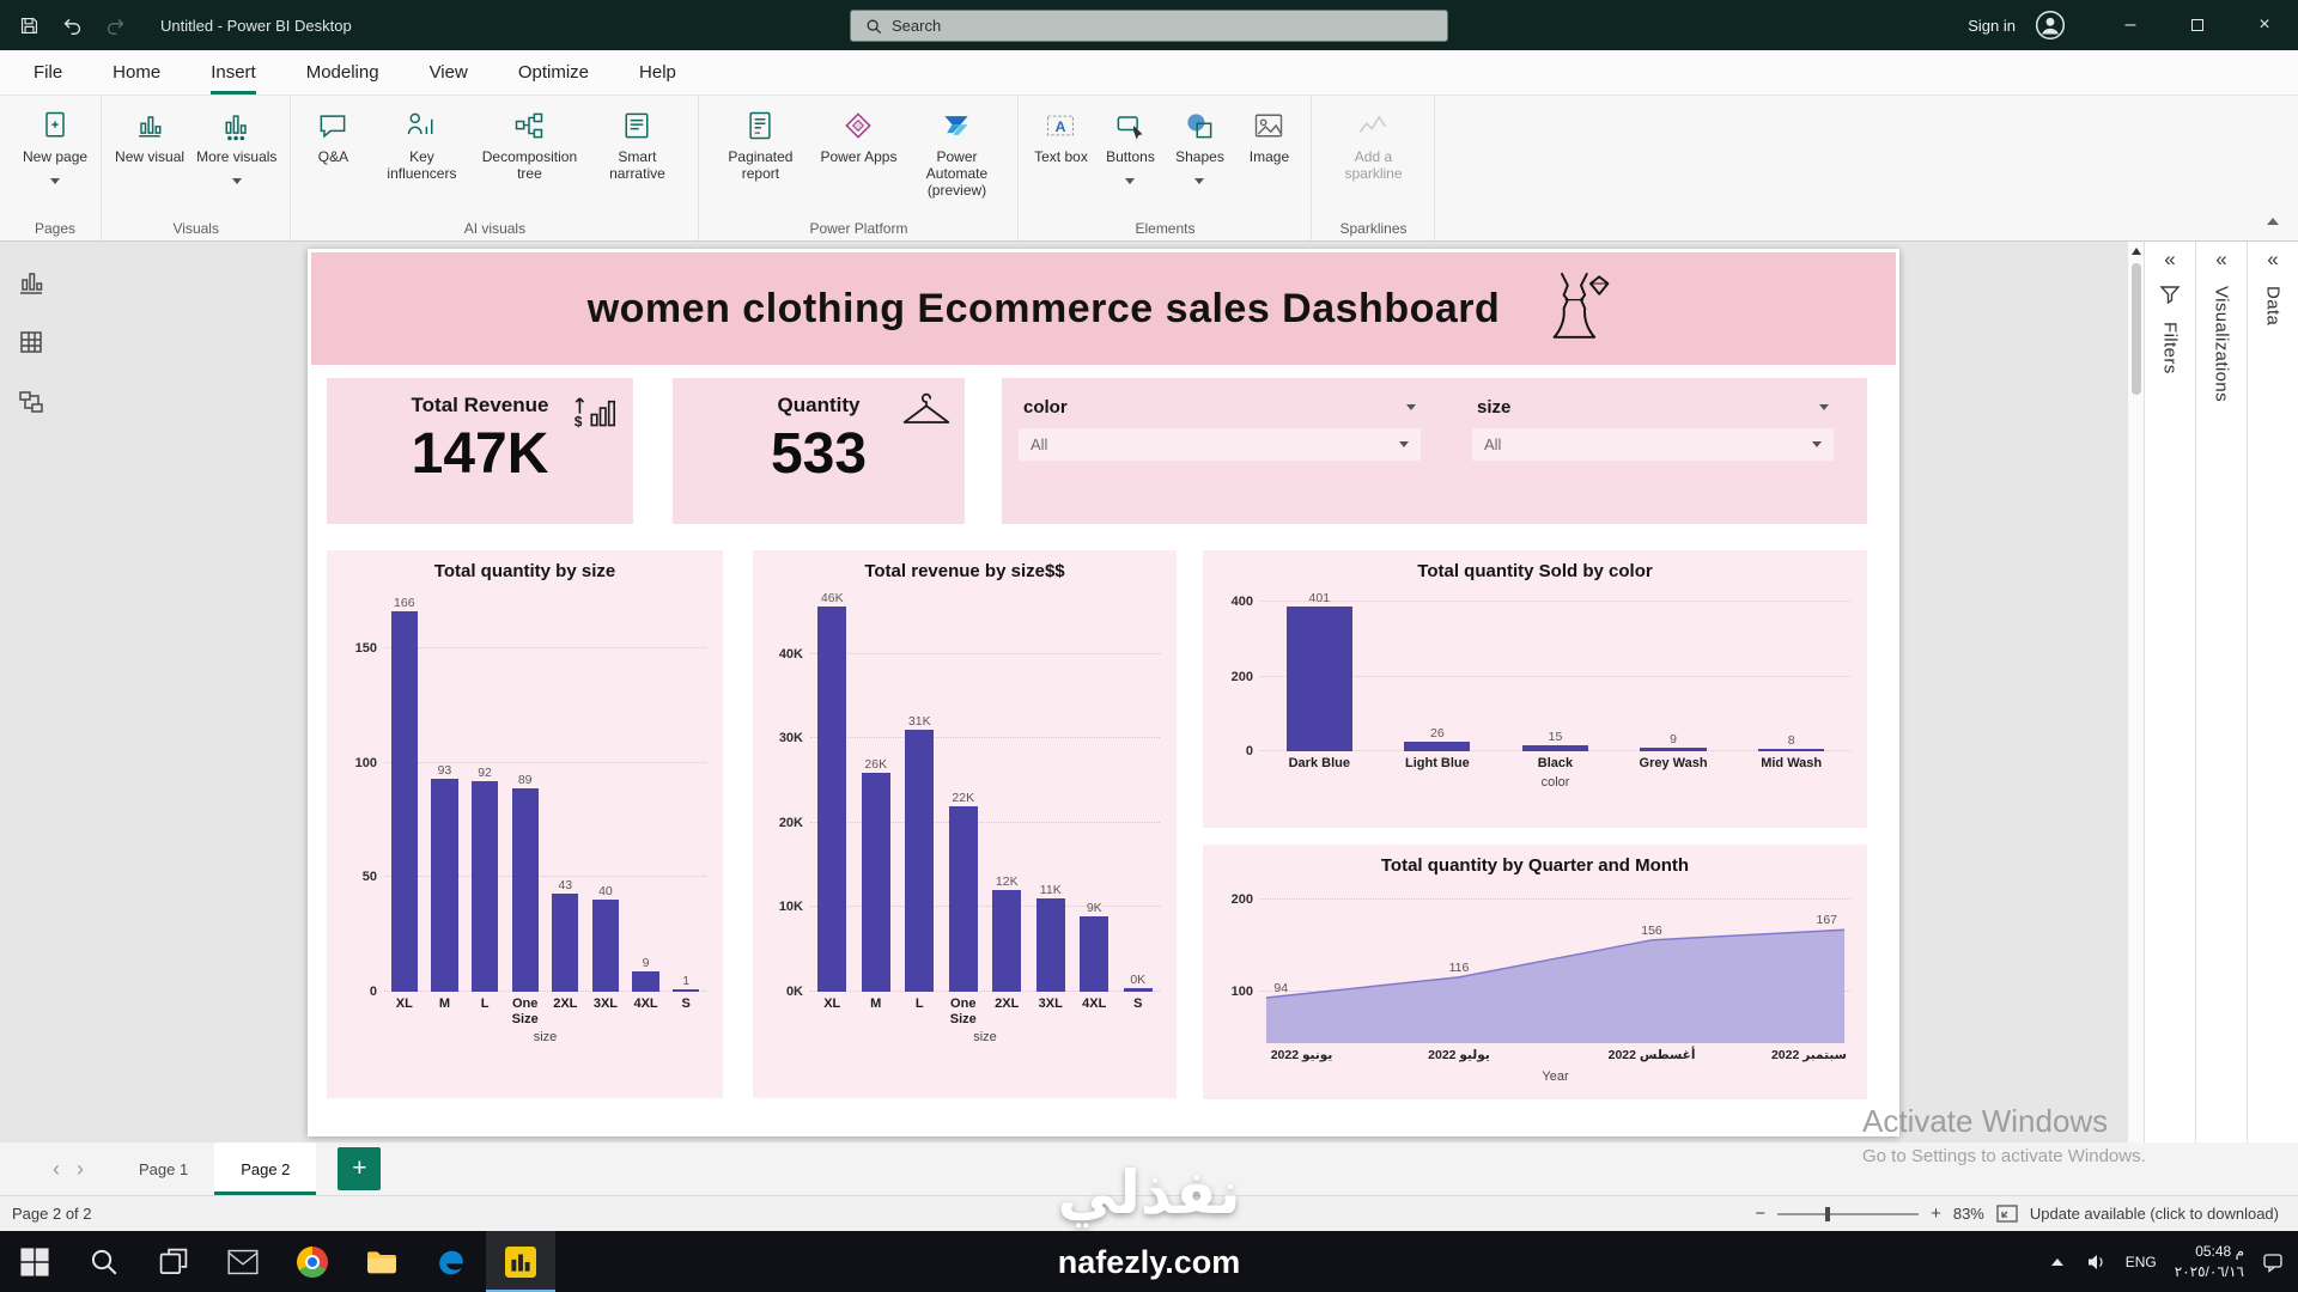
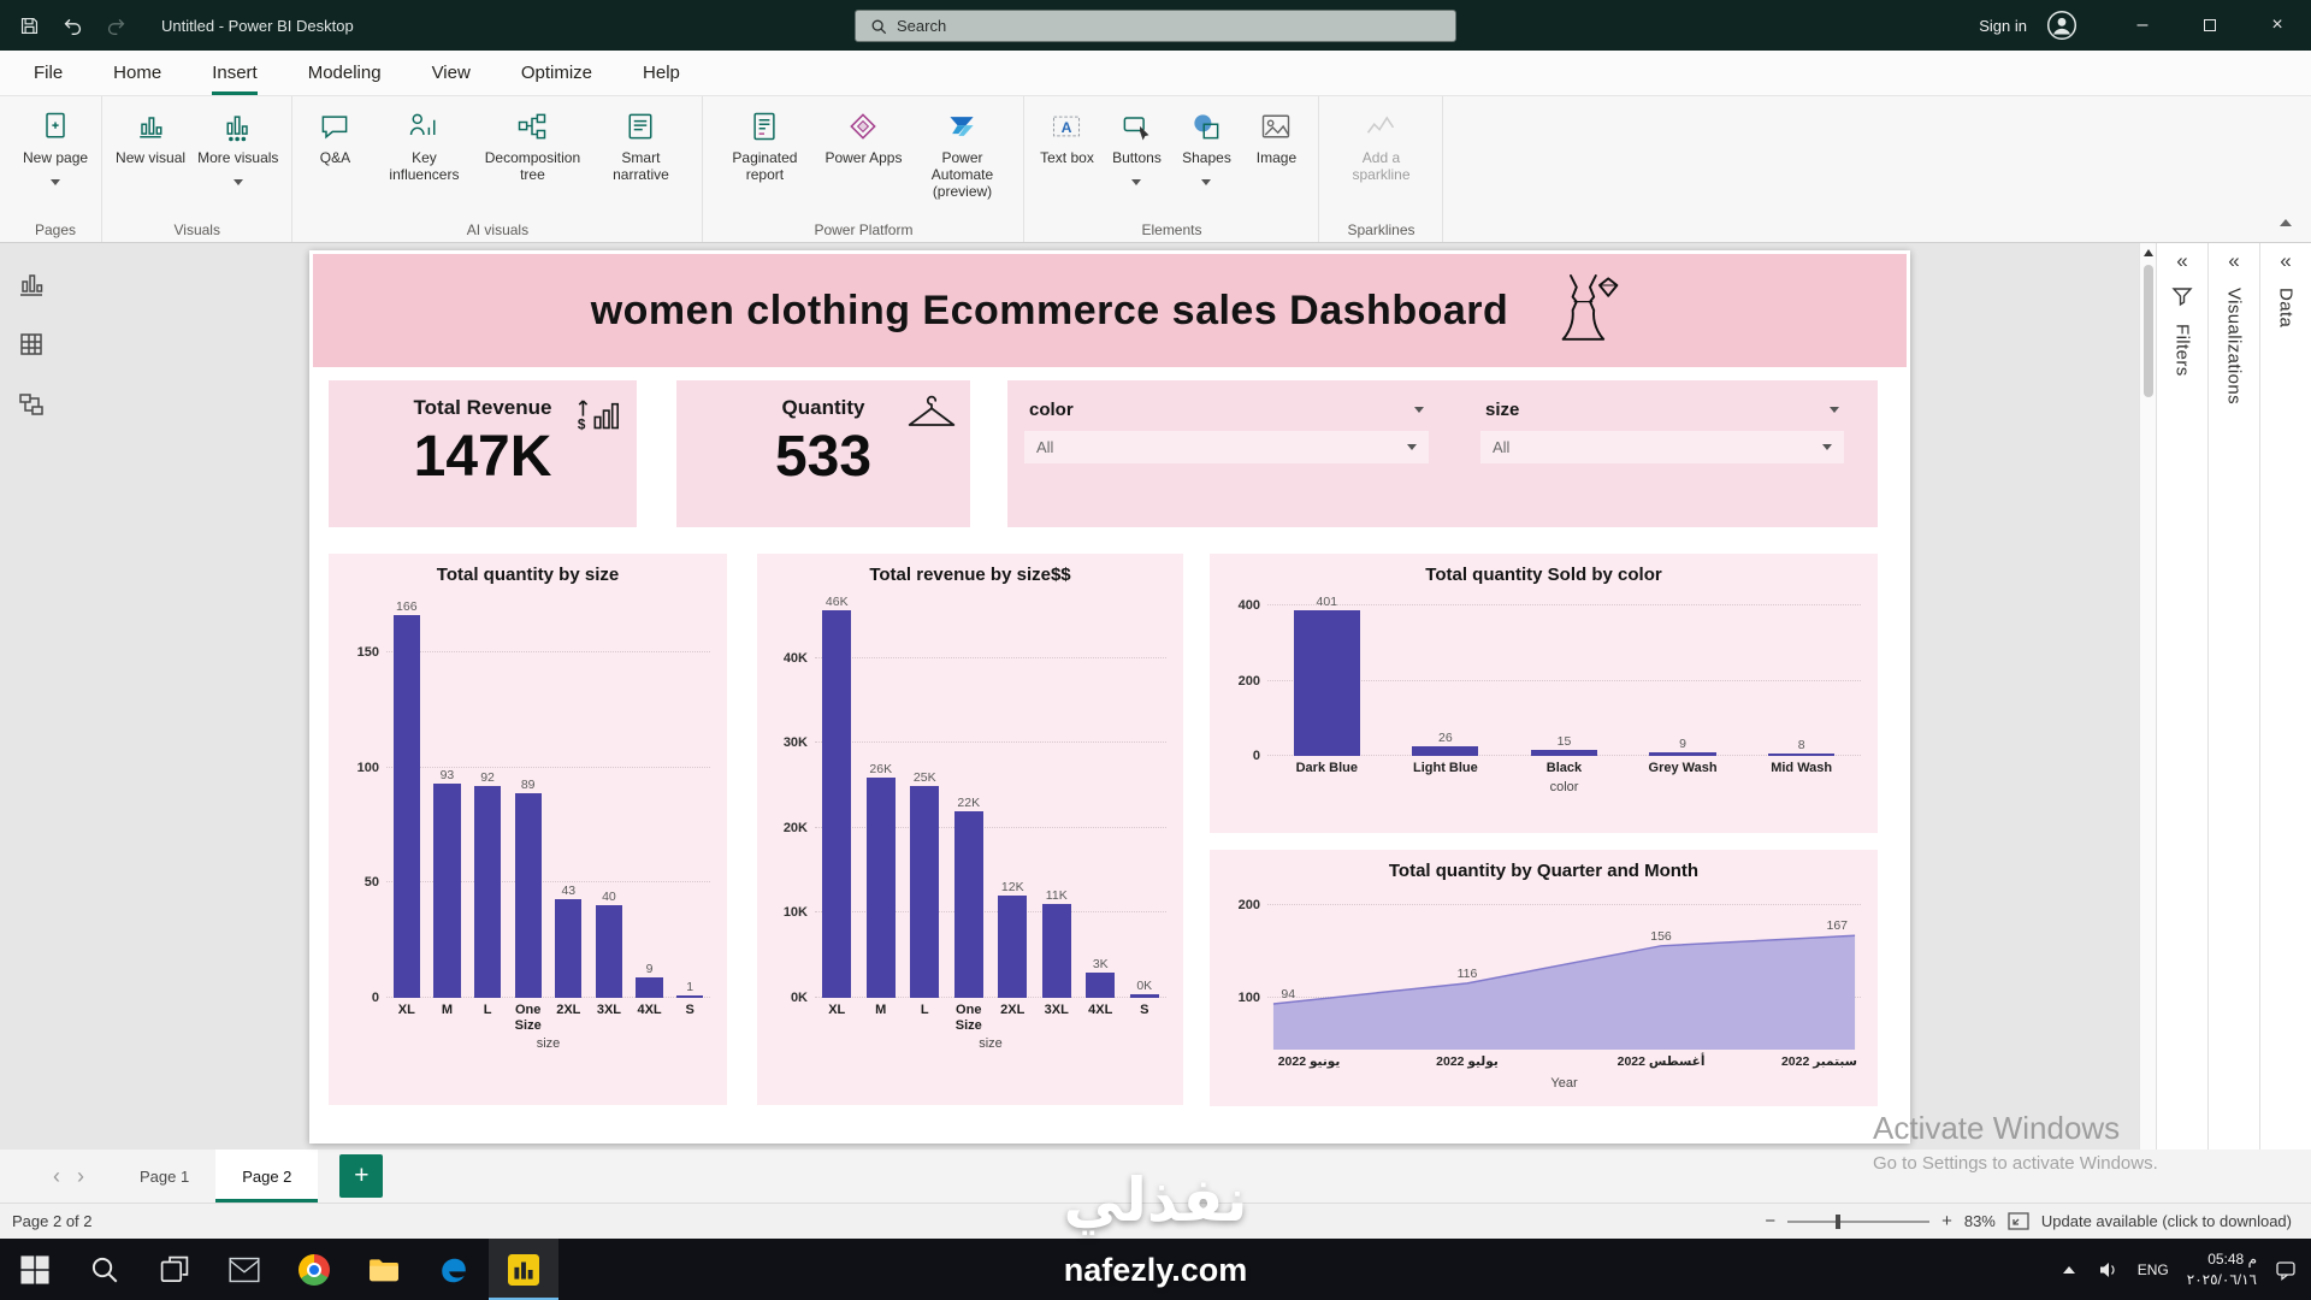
Total revenue by size$$/L: 31K -> 25K
Total revenue by size$$/4XL: 9K -> 3K
